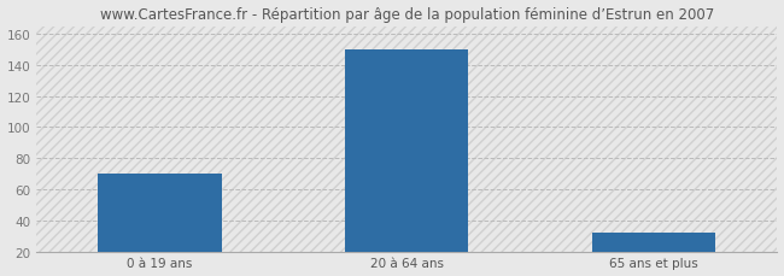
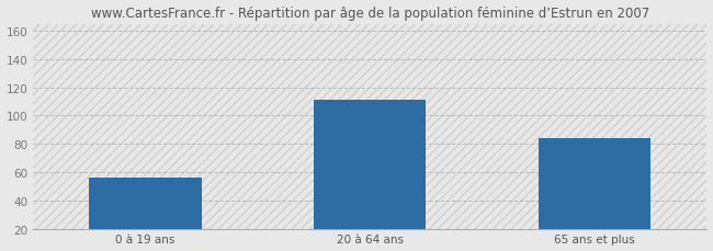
0 à 19 ans: 70 -> 56
20 à 64 ans: 150 -> 111
65 ans et plus: 32 -> 84
